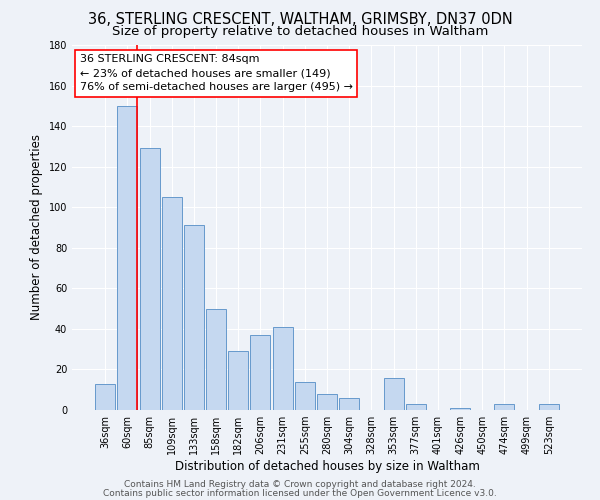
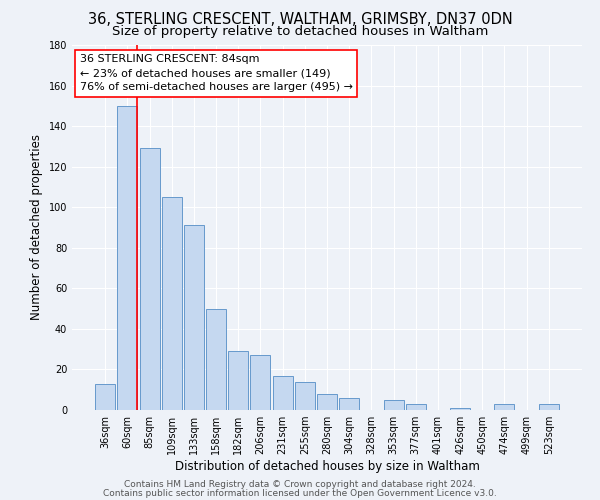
206sqm: 37 -> 27
231sqm: 41 -> 17
353sqm: 16 -> 5
